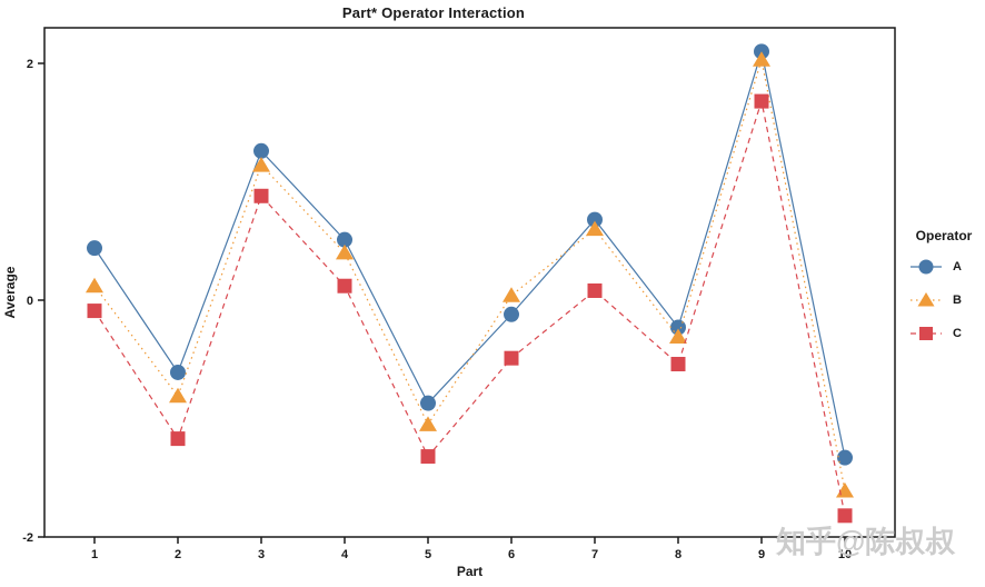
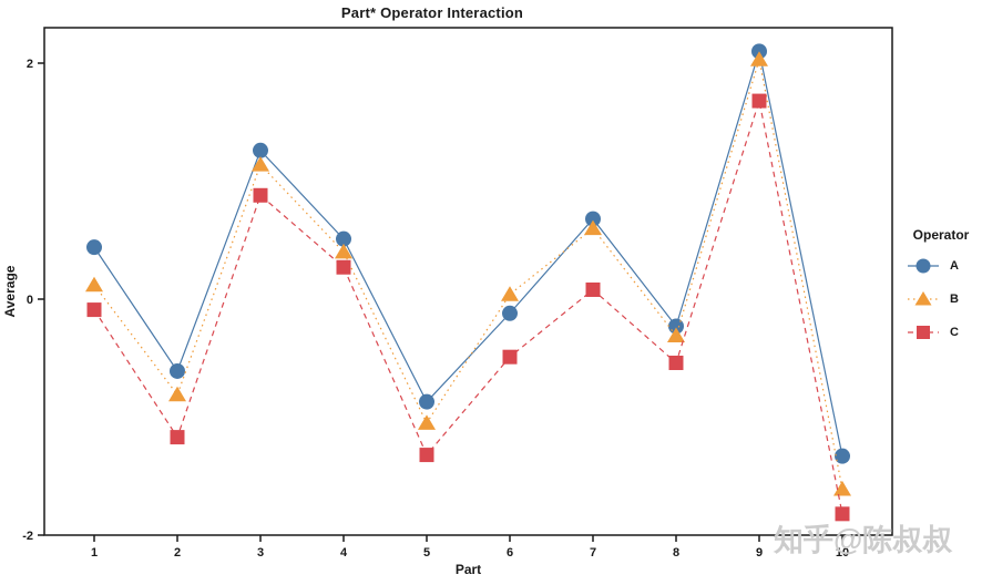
C/4: 0.12 -> 0.27
